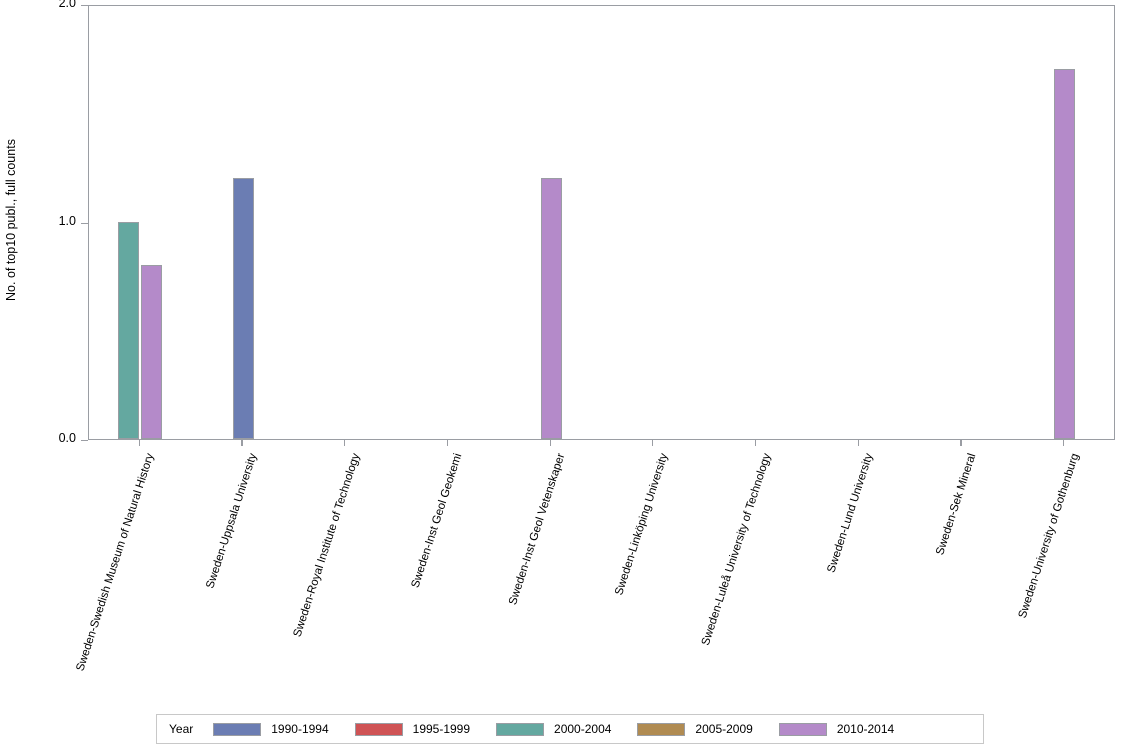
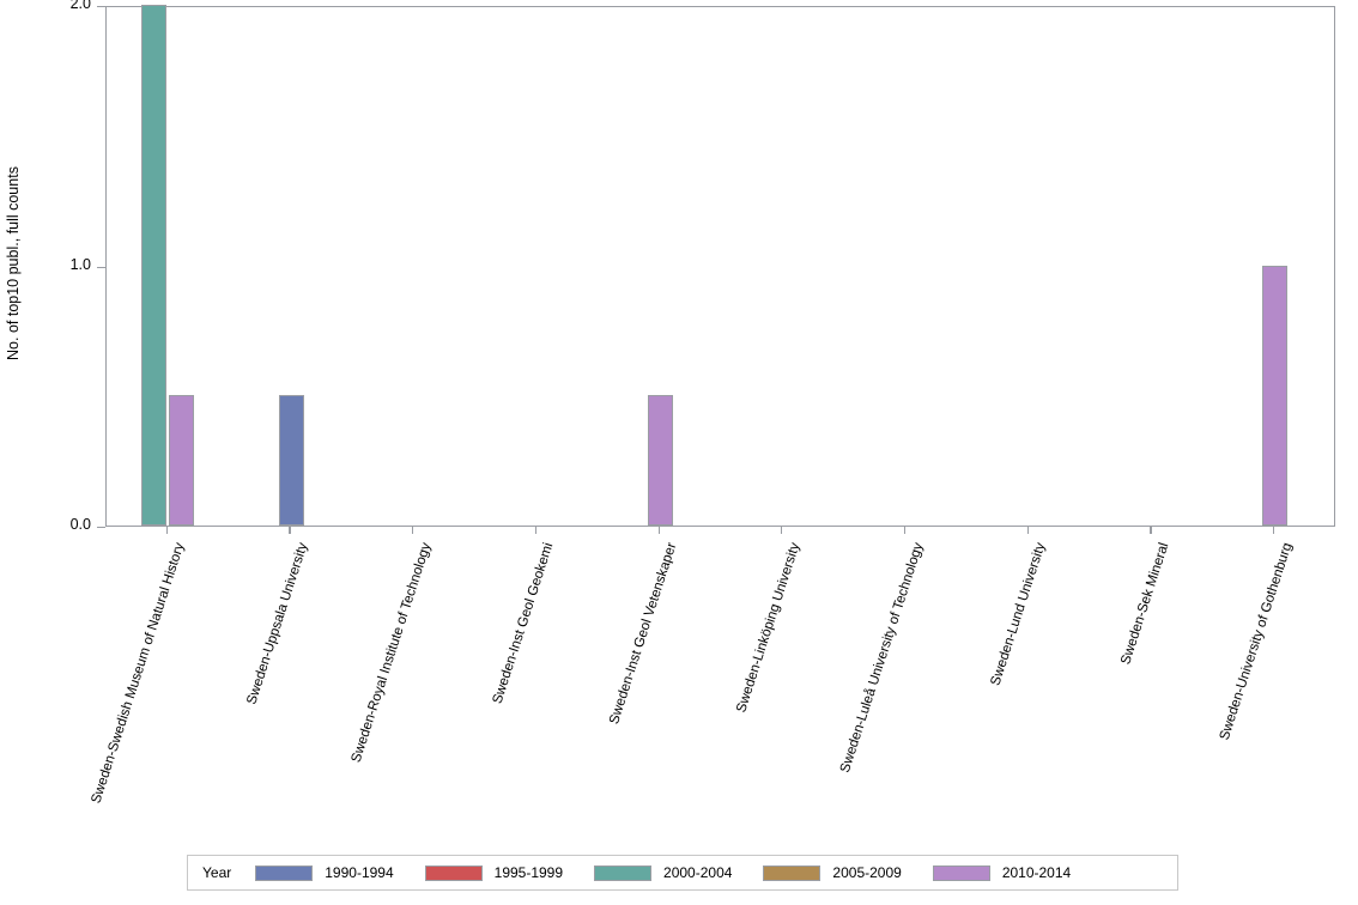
2000-2004/Sweden-Swedish Museum of Natural History: 1 -> 2
2010-2014/Sweden-Swedish Museum of Natural History: 0.8 -> 0.5
1990-1994/Sweden-Uppsala University: 1.2 -> 0.5
2010-2014/Sweden-Inst Geol Vetenskaper: 1.2 -> 0.5
2010-2014/Sweden-University of Gothenburg: 1.7 -> 1.0
